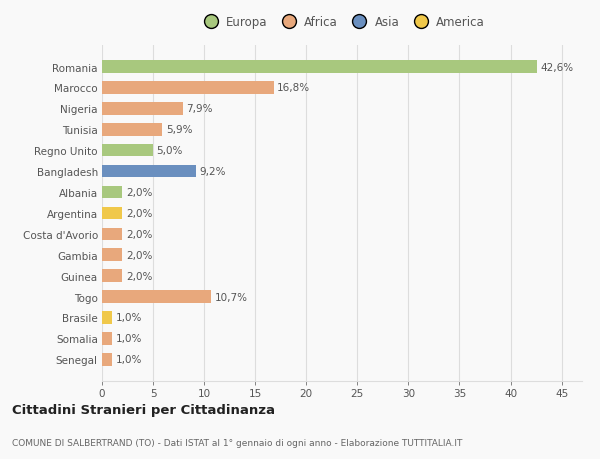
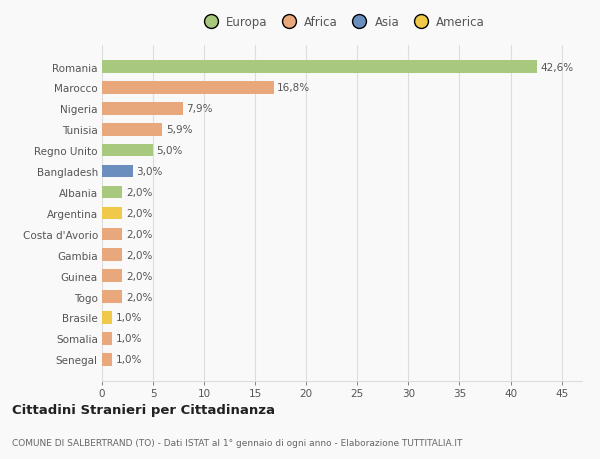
Bangladesh: 9,2% -> 3,0%
Togo: 10,7% -> 2,0%
